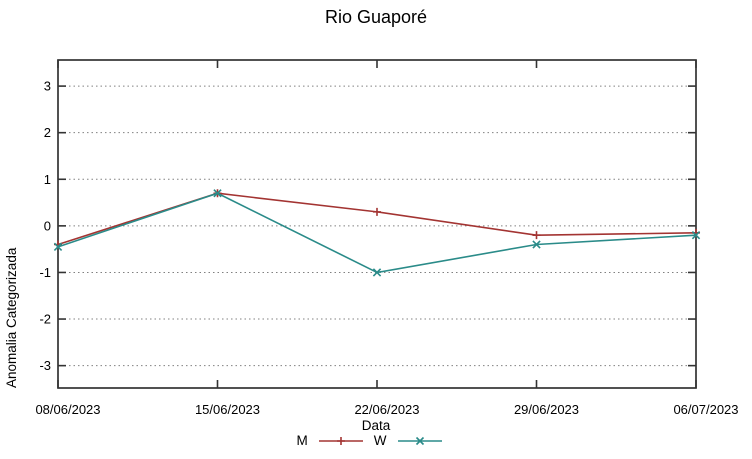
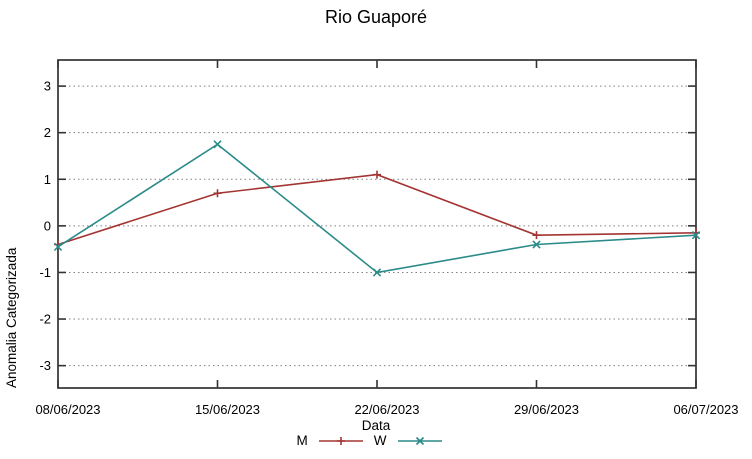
W/15/06/2023: 0.7 -> 1.8
M/22/06/2023: 0.3 -> 1.1
